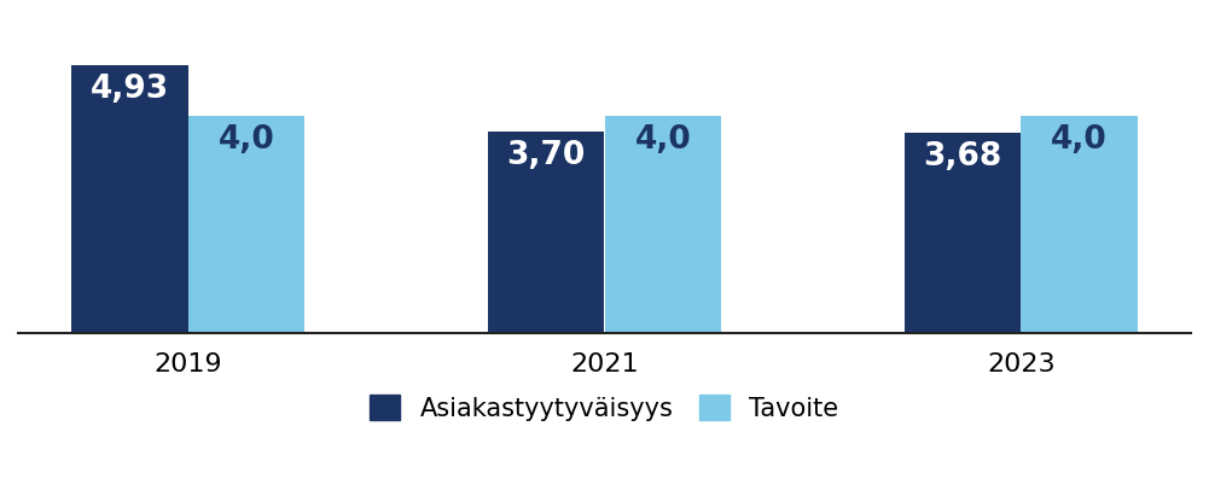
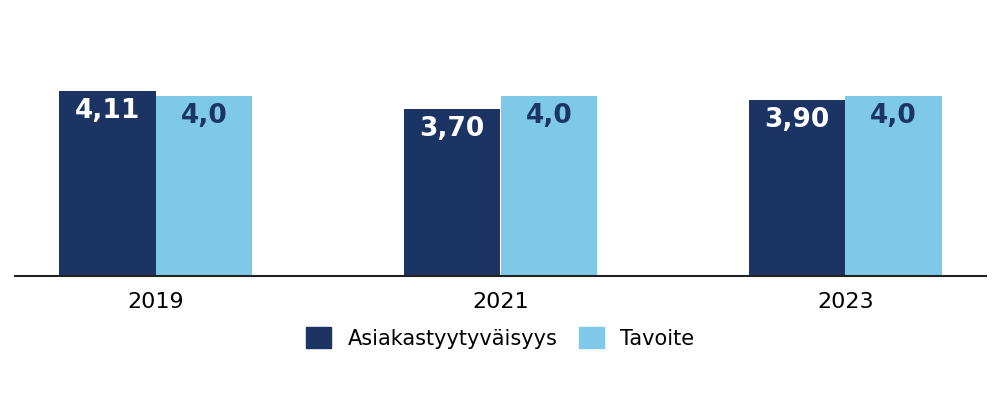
Asiakastyytyväisyys/2019: 4,93 -> 4,11
Asiakastyytyväisyys/2023: 3,68 -> 3,90
